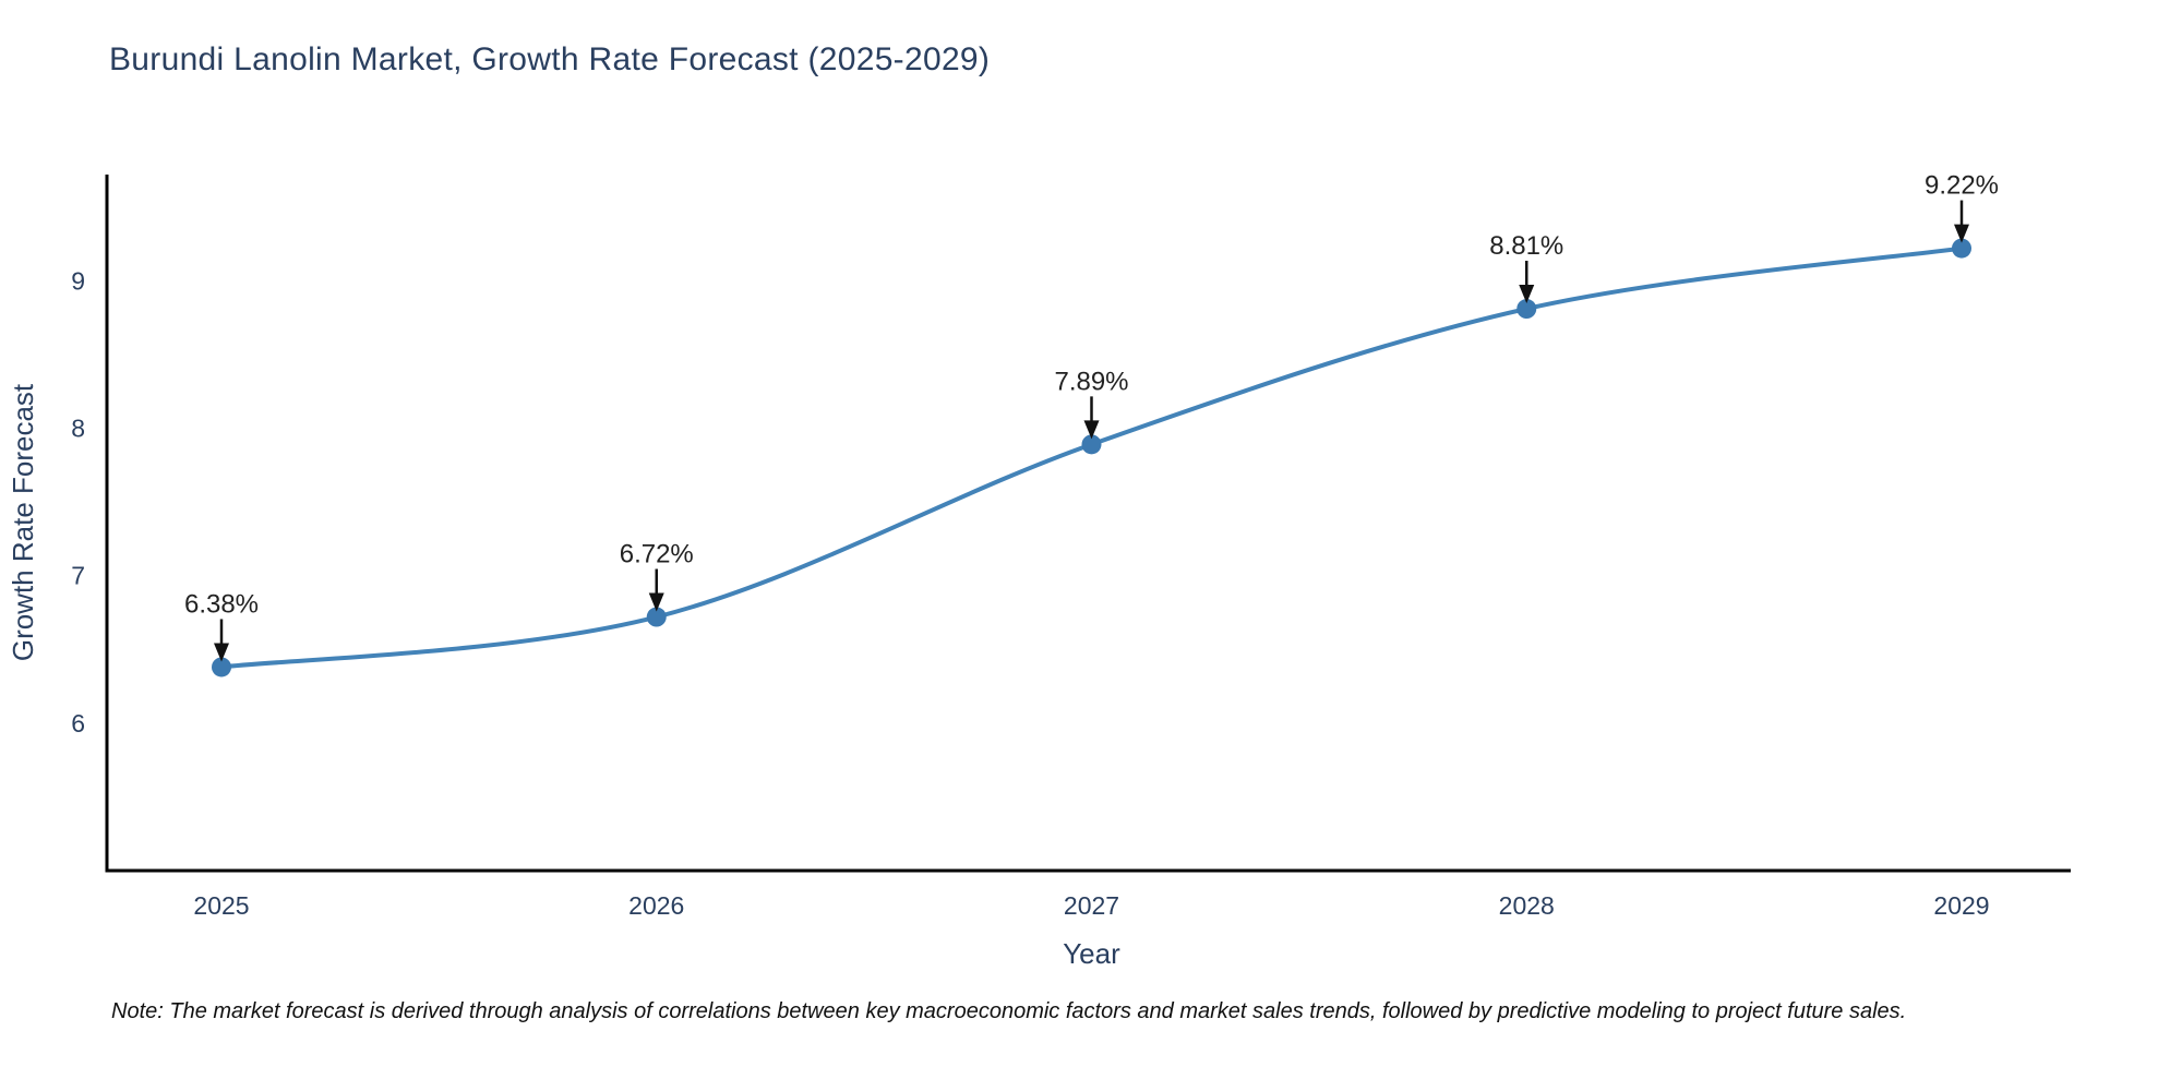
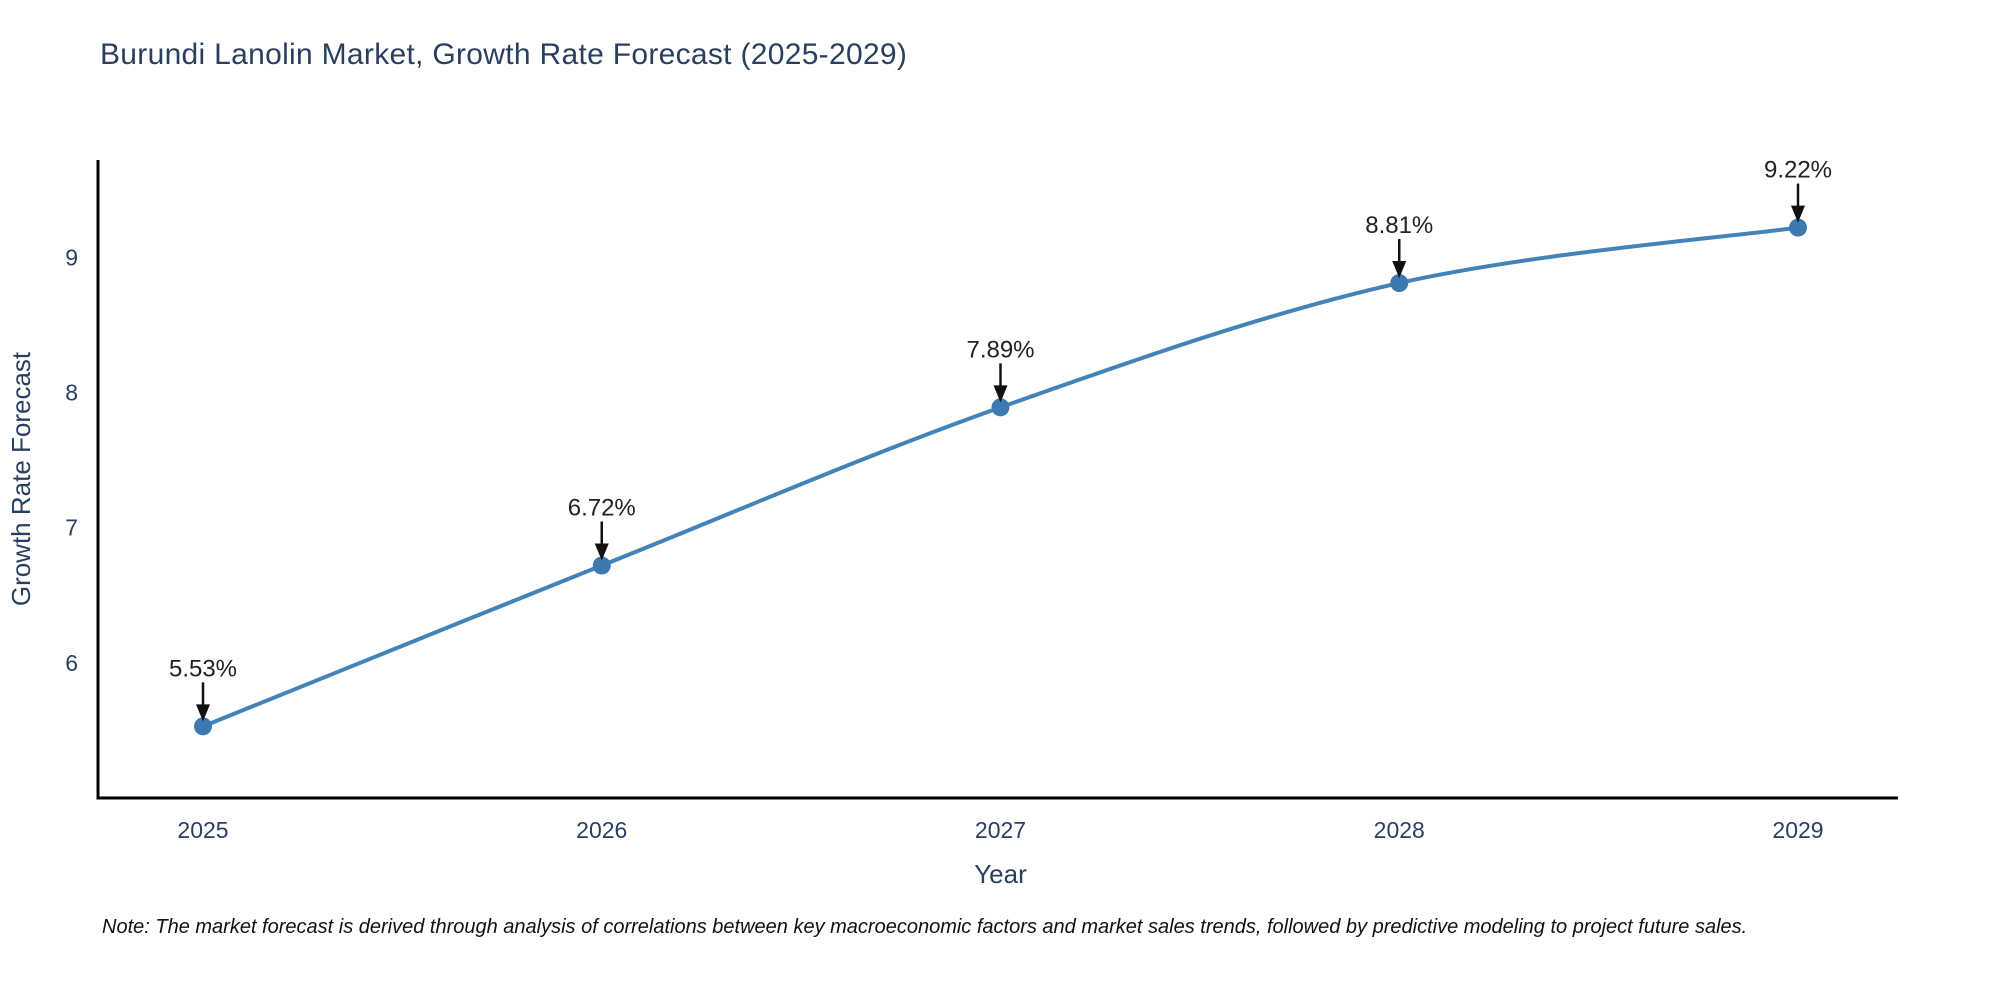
2025: 6.38% -> 5.53%
